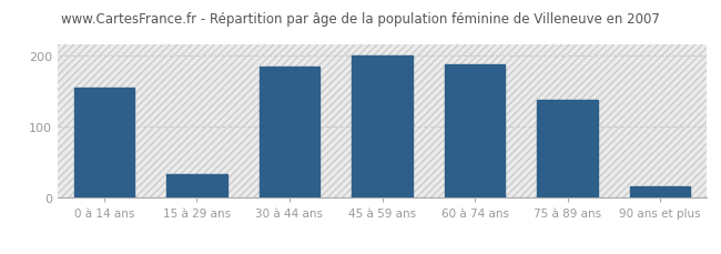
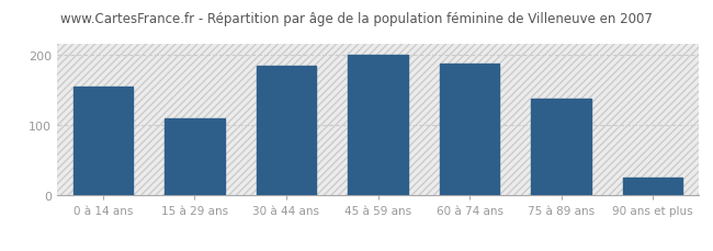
15 à 29 ans: 34 -> 110
90 ans et plus: 16 -> 25
